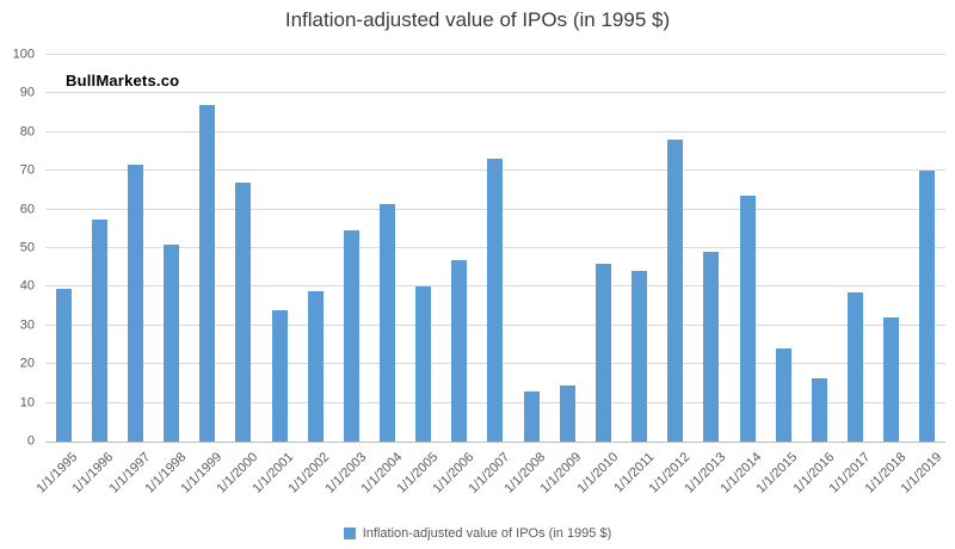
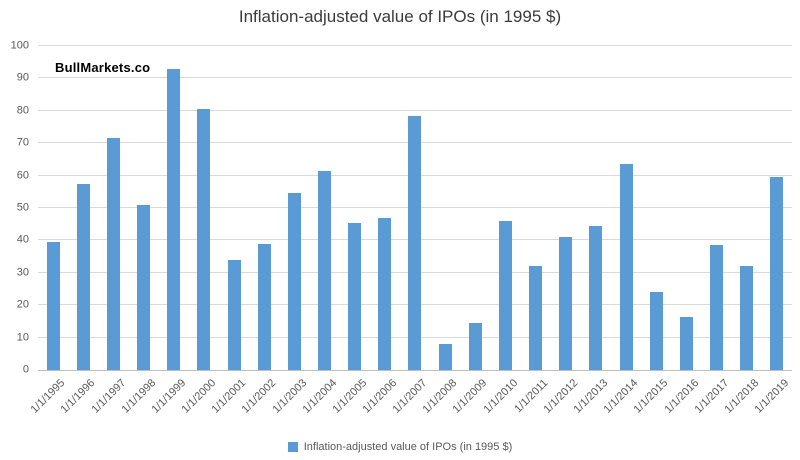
1/1/1999: 87 -> 93
1/1/2000: 67 -> 80
1/1/2005: 40 -> 46
1/1/2007: 73 -> 78
1/1/2008: 13 -> 8
1/1/2011: 44 -> 32
1/1/2012: 78 -> 41
1/1/2013: 49 -> 44
1/1/2019: 70 -> 60
